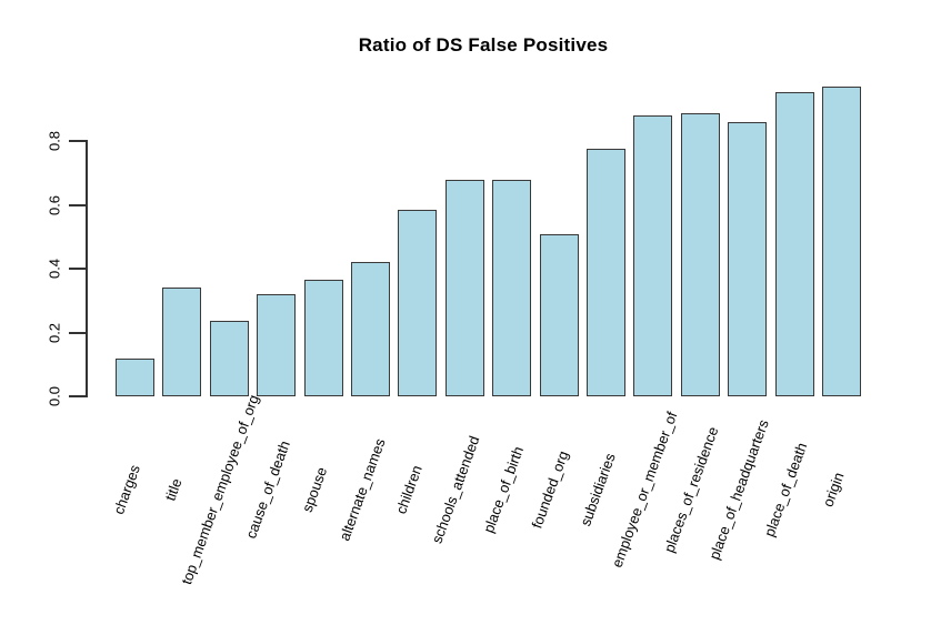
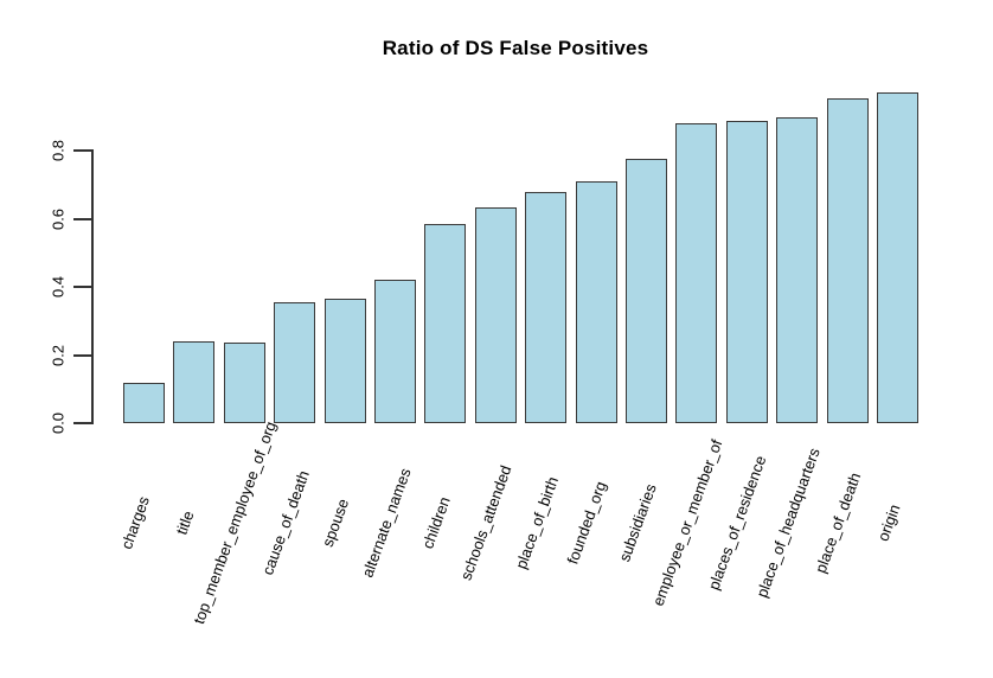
title: 0.34 -> 0.24
cause_of_death: 0.32 -> 0.35
schools_attended: 0.68 -> 0.63
founded_org: 0.51 -> 0.71
place_of_headquarters: 0.86 -> 0.90
